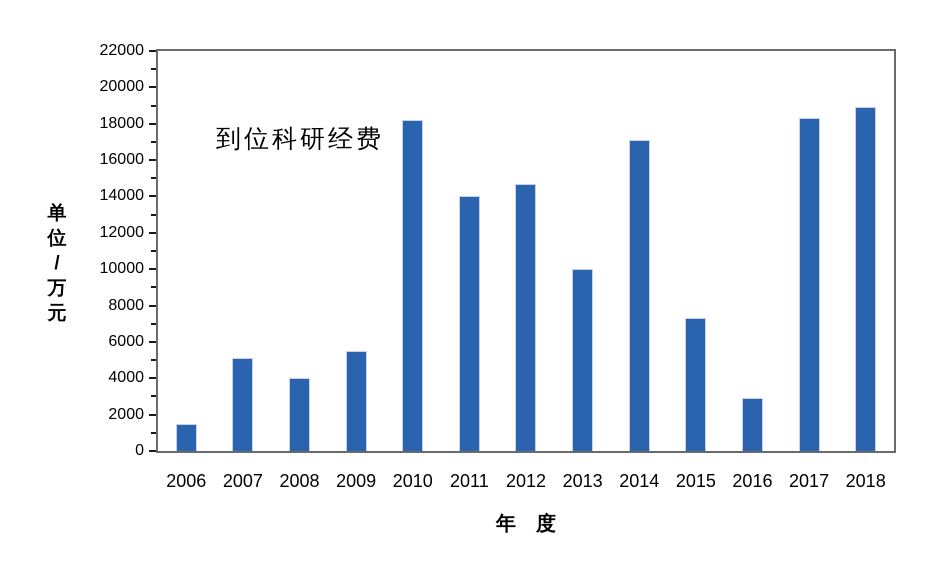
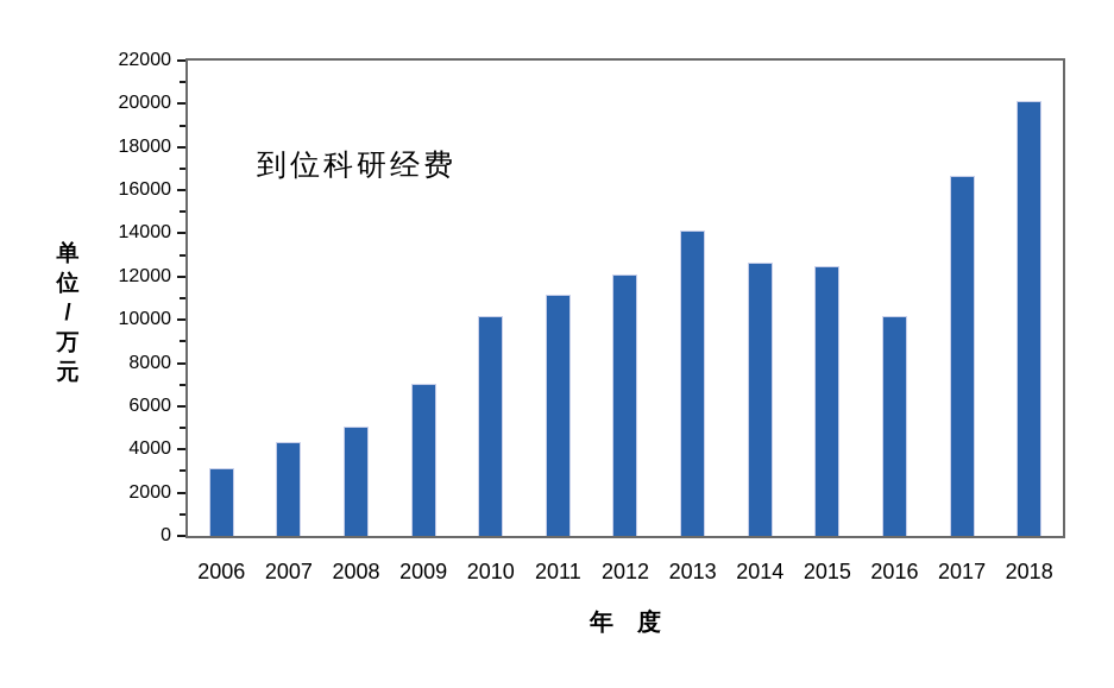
2006: 1500 -> 3200
2007: 5100 -> 4400
2008: 4000 -> 5000
2009: 5500 -> 7000
2010: 18200 -> 10200
2011: 14000 -> 11200
2012: 14700 -> 12100
2013: 10000 -> 14200
2014: 17100 -> 12600
2015: 7300 -> 12500
2016: 2900 -> 10200
2017: 18300 -> 16600
2018: 18900 -> 20200
